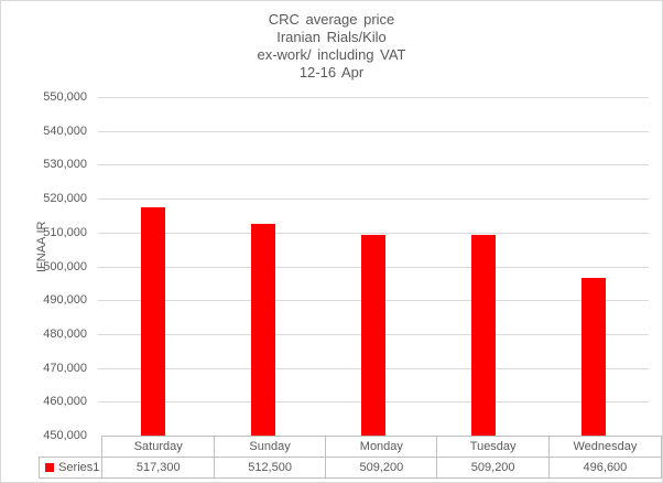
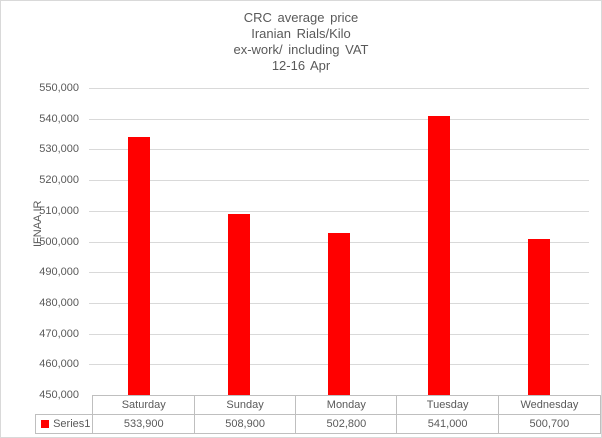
Saturday: 517,300 -> 533,900
Sunday: 512,500 -> 508,900
Monday: 509,200 -> 502,800
Tuesday: 509,200 -> 541,000
Wednesday: 496,600 -> 500,700
